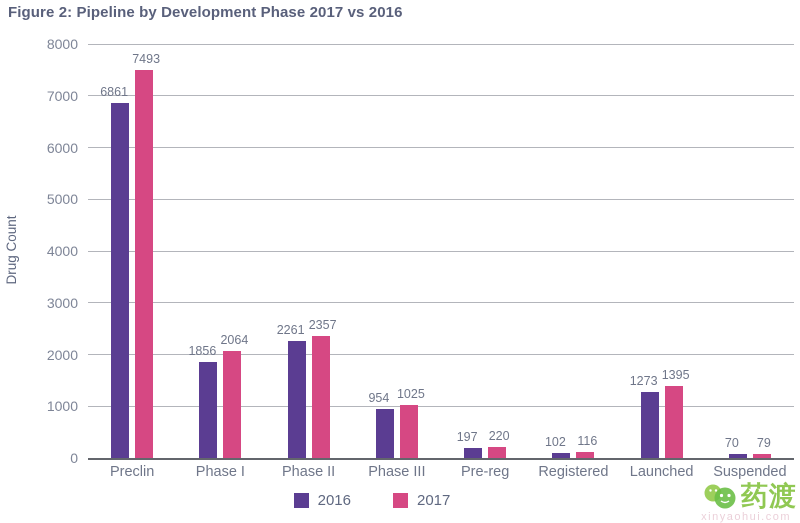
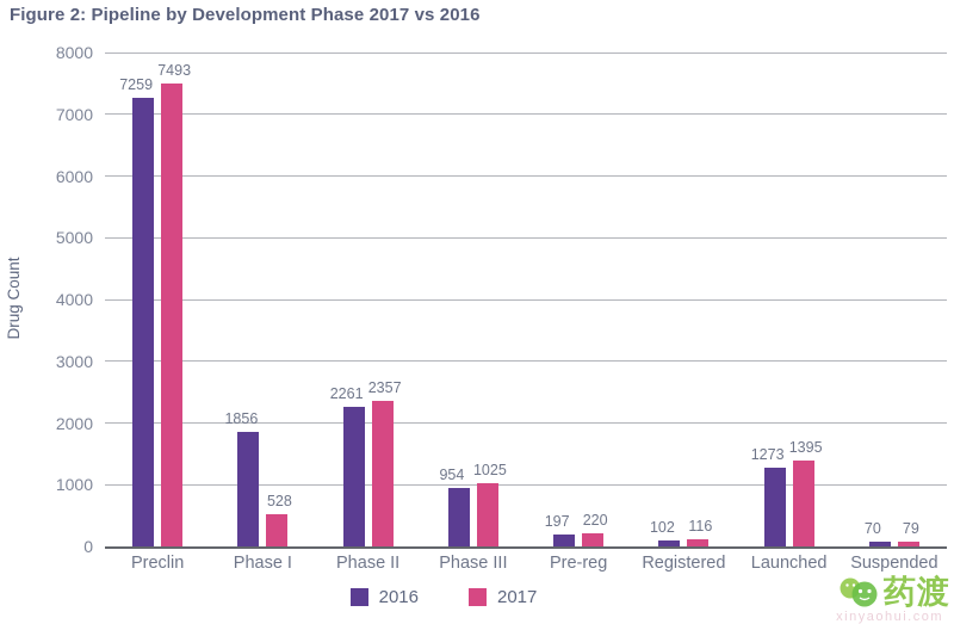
2016/Preclin: 6861 -> 7259
2017/Phase I: 2064 -> 528
